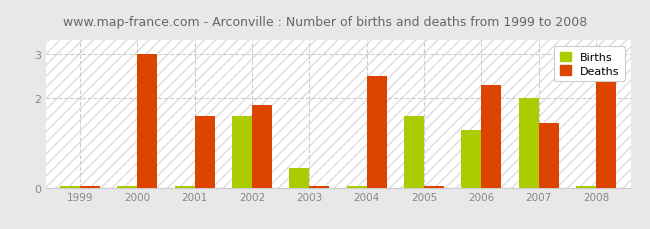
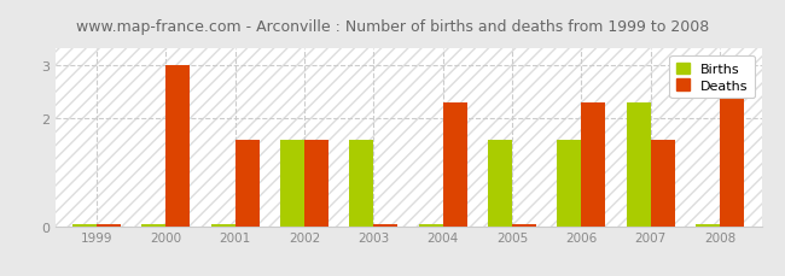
Deaths/2002: 1.85 -> 1.60
Births/2003: 0.45 -> 1.60
Deaths/2004: 2.50 -> 2.30
Births/2006: 1.30 -> 1.60
Births/2007: 2.00 -> 2.30
Deaths/2007: 1.45 -> 1.60
